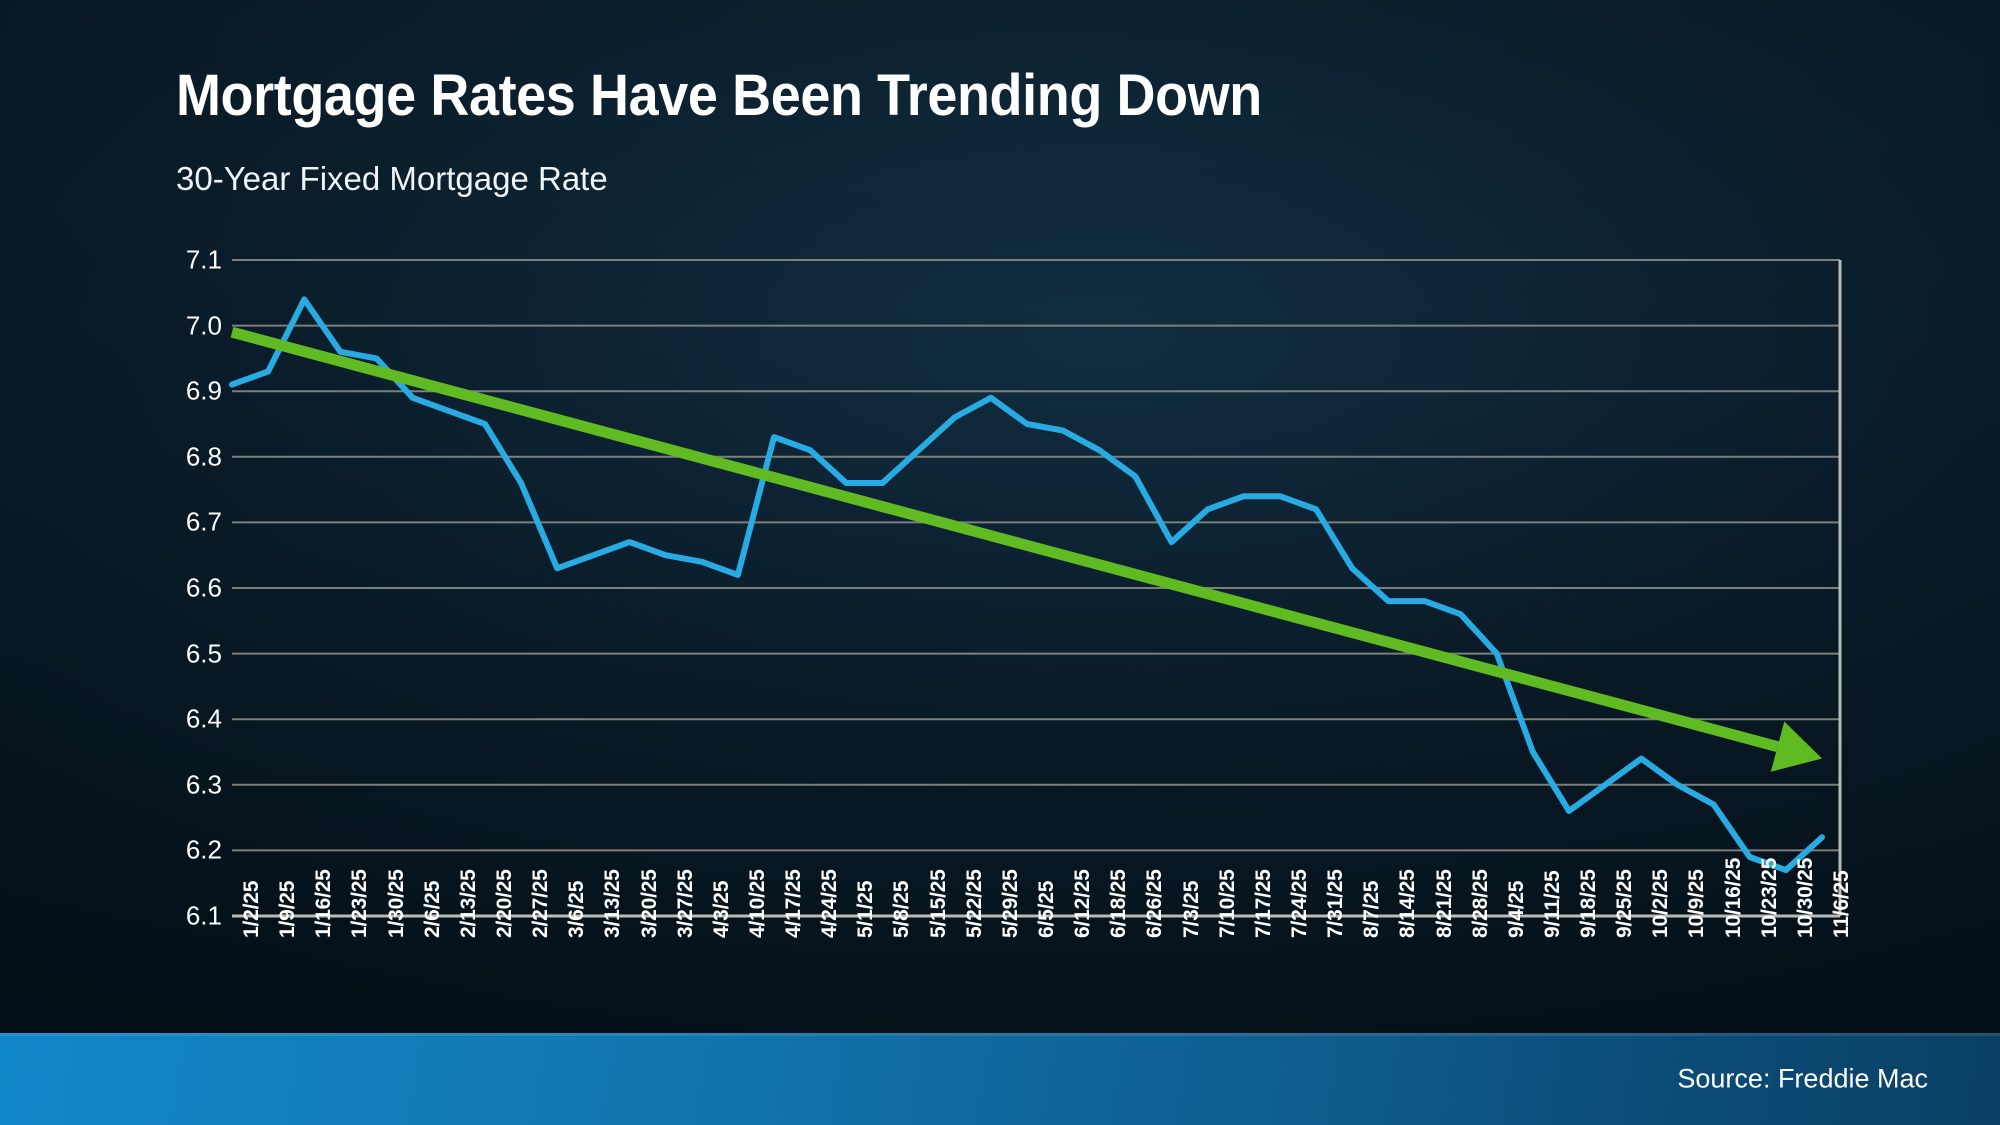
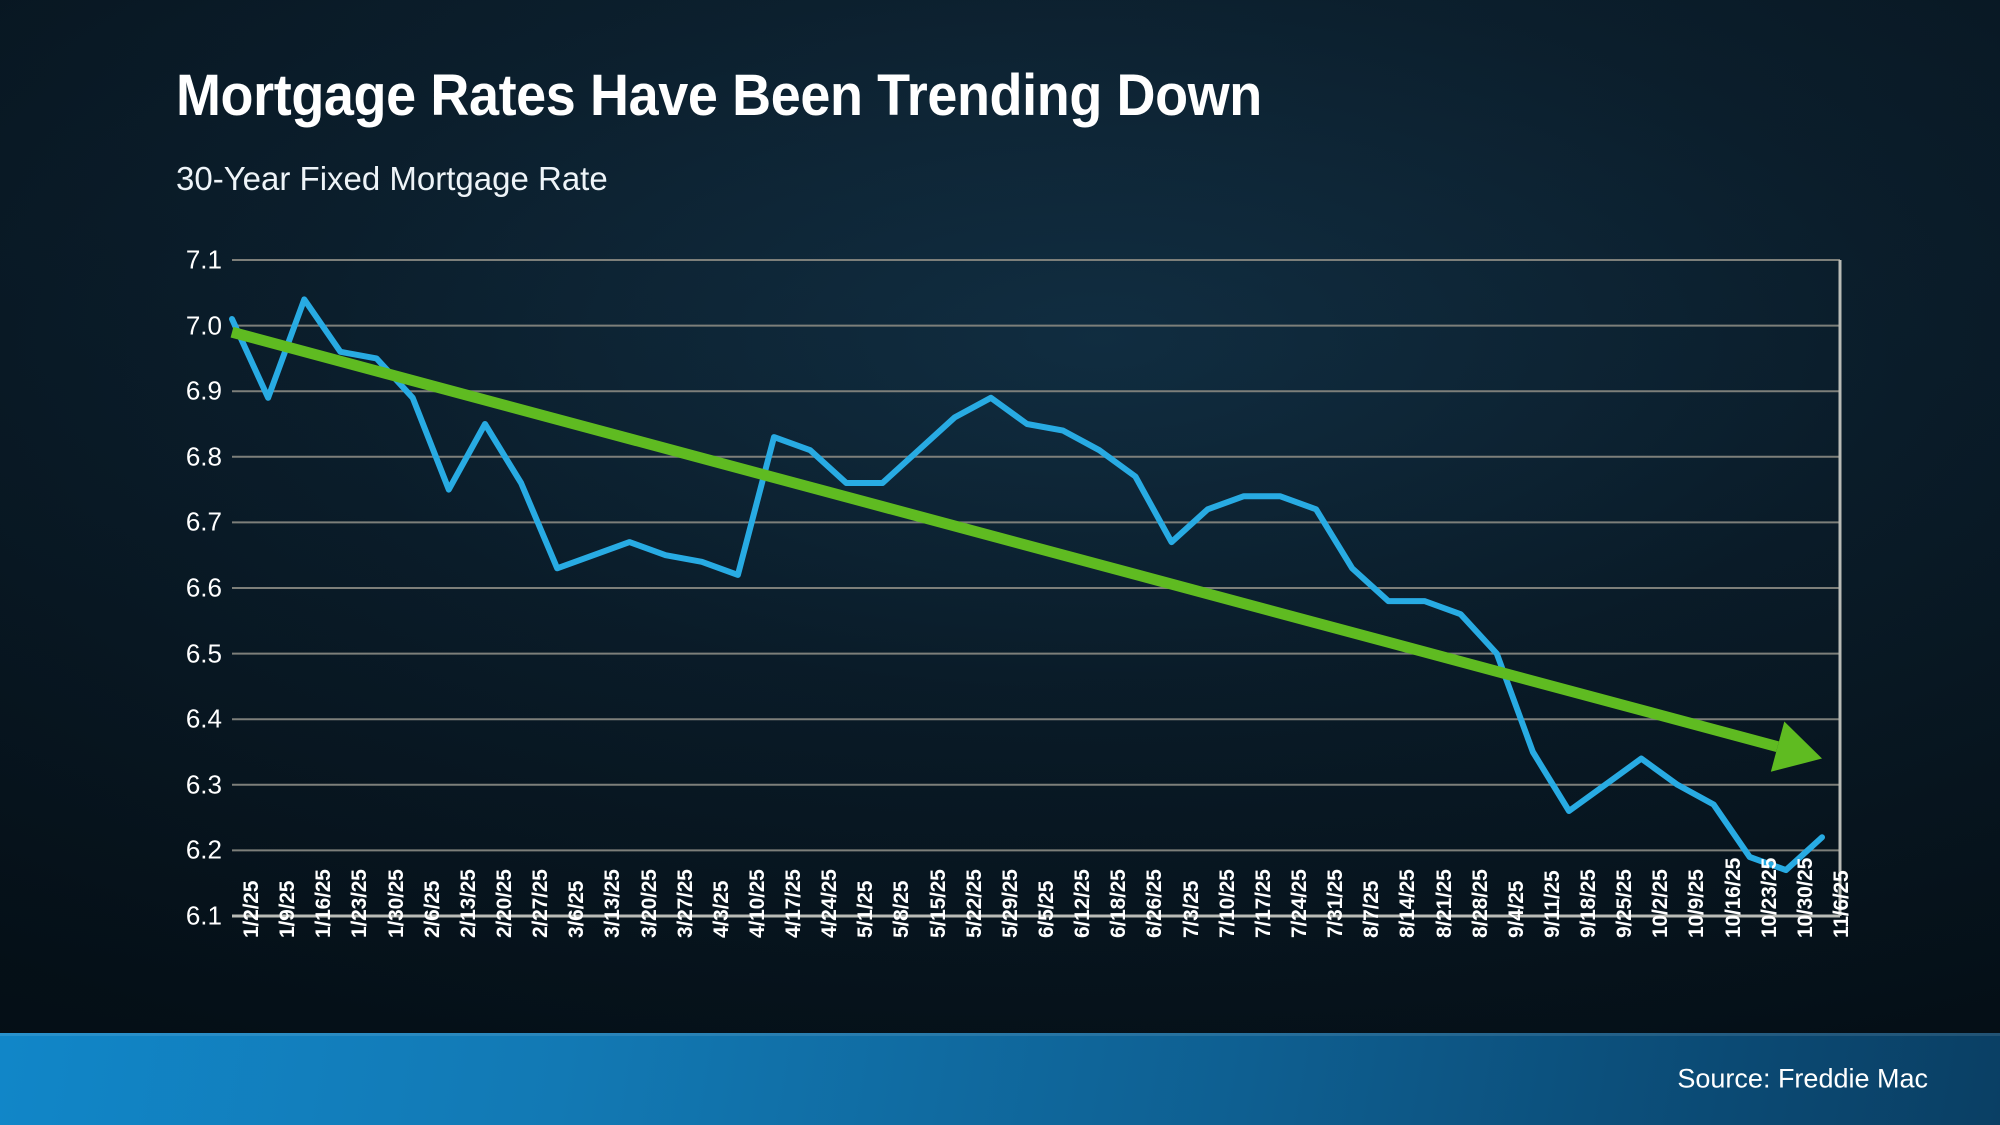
1/2/25: 6.91 -> 7.01
1/9/25: 6.93 -> 6.89
2/13/25: 6.87 -> 6.75
